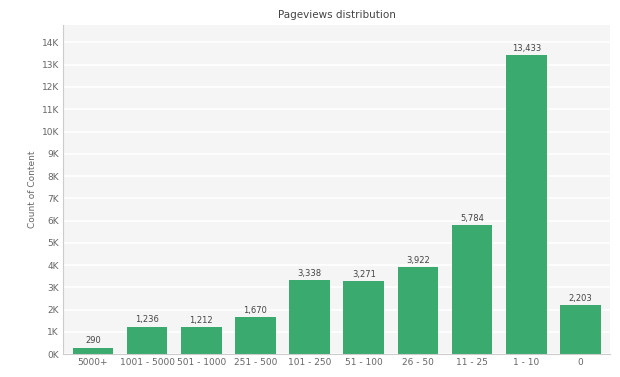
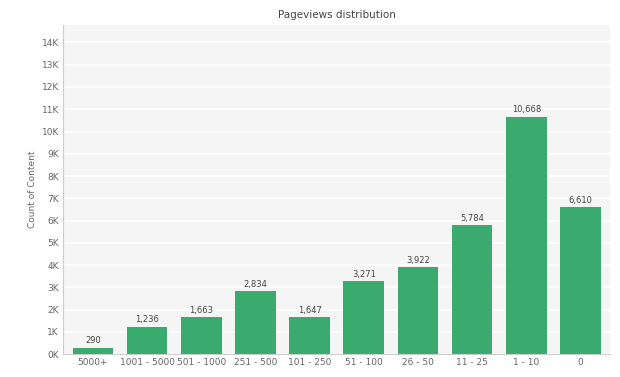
501 - 1000: 1,212 -> 1,663
251 - 500: 1,670 -> 2,834
101 - 250: 3,338 -> 1,647
1 - 10: 13,433 -> 10,668
0: 2,203 -> 6,610
